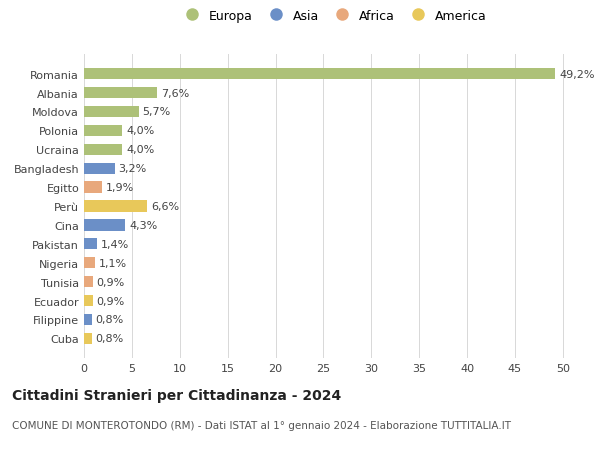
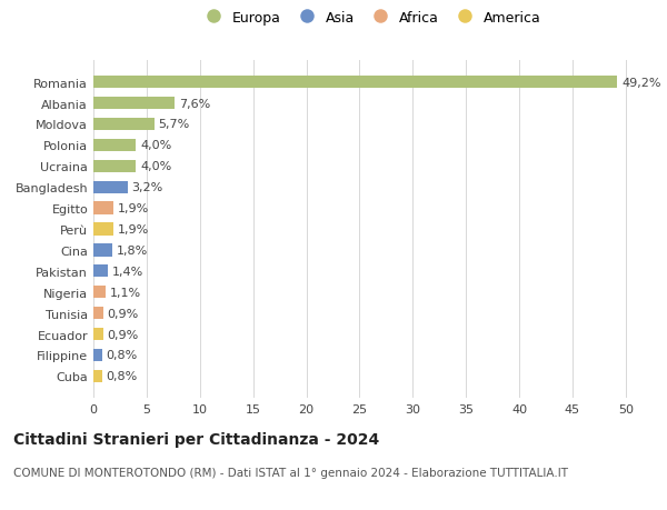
Perù: 6,6% -> 1,9%
Cina: 4,3% -> 1,8%
